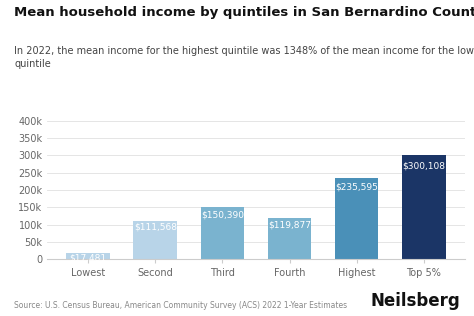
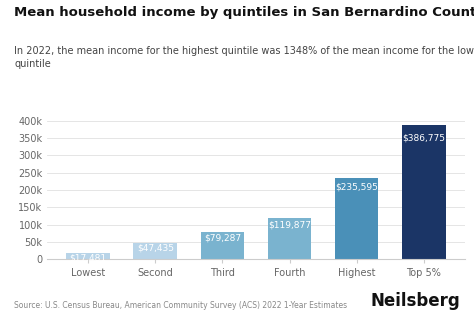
Second: $111,568 -> $47,435
Third: $150,390 -> $79,287
Top 5%: $300,108 -> $386,775
